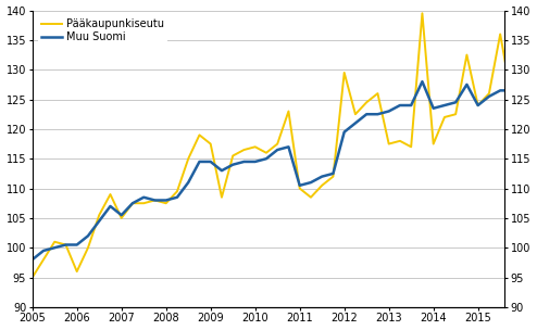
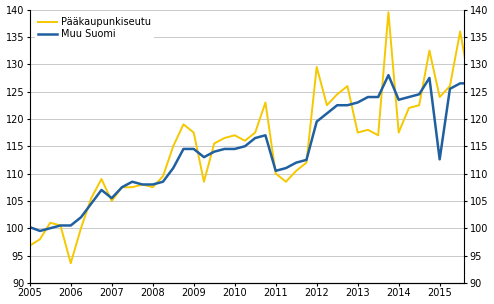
Pääkaupunkiseutu/2005: 95.0 -> 96.8
Muu Suomi/2005: 98.0 -> 100.2
Pääkaupunkiseutu/2006: 96.0 -> 93.6
Muu Suomi/2015: 124.0 -> 112.6
